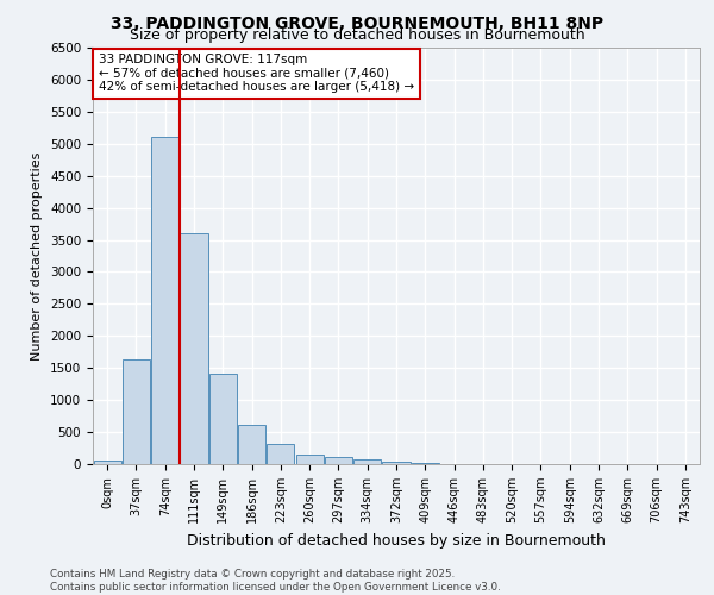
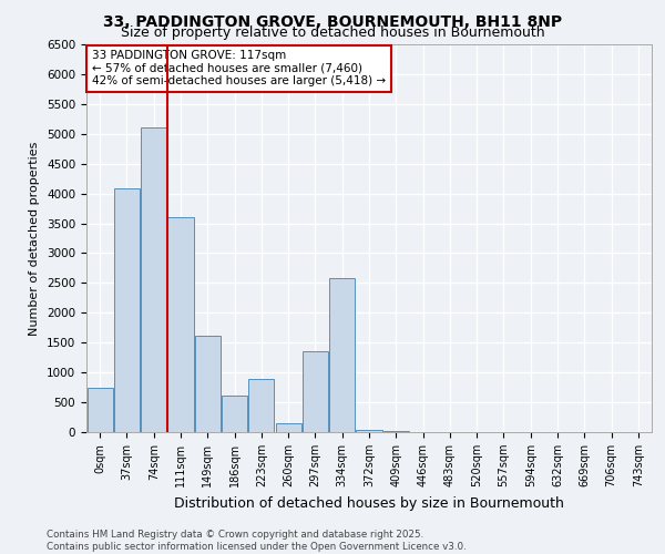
0sqm: 60 -> 740
37sqm: 1640 -> 4080
149sqm: 1410 -> 1620
223sqm: 310 -> 900
297sqm: 100 -> 1360
334sqm: 70 -> 2580
